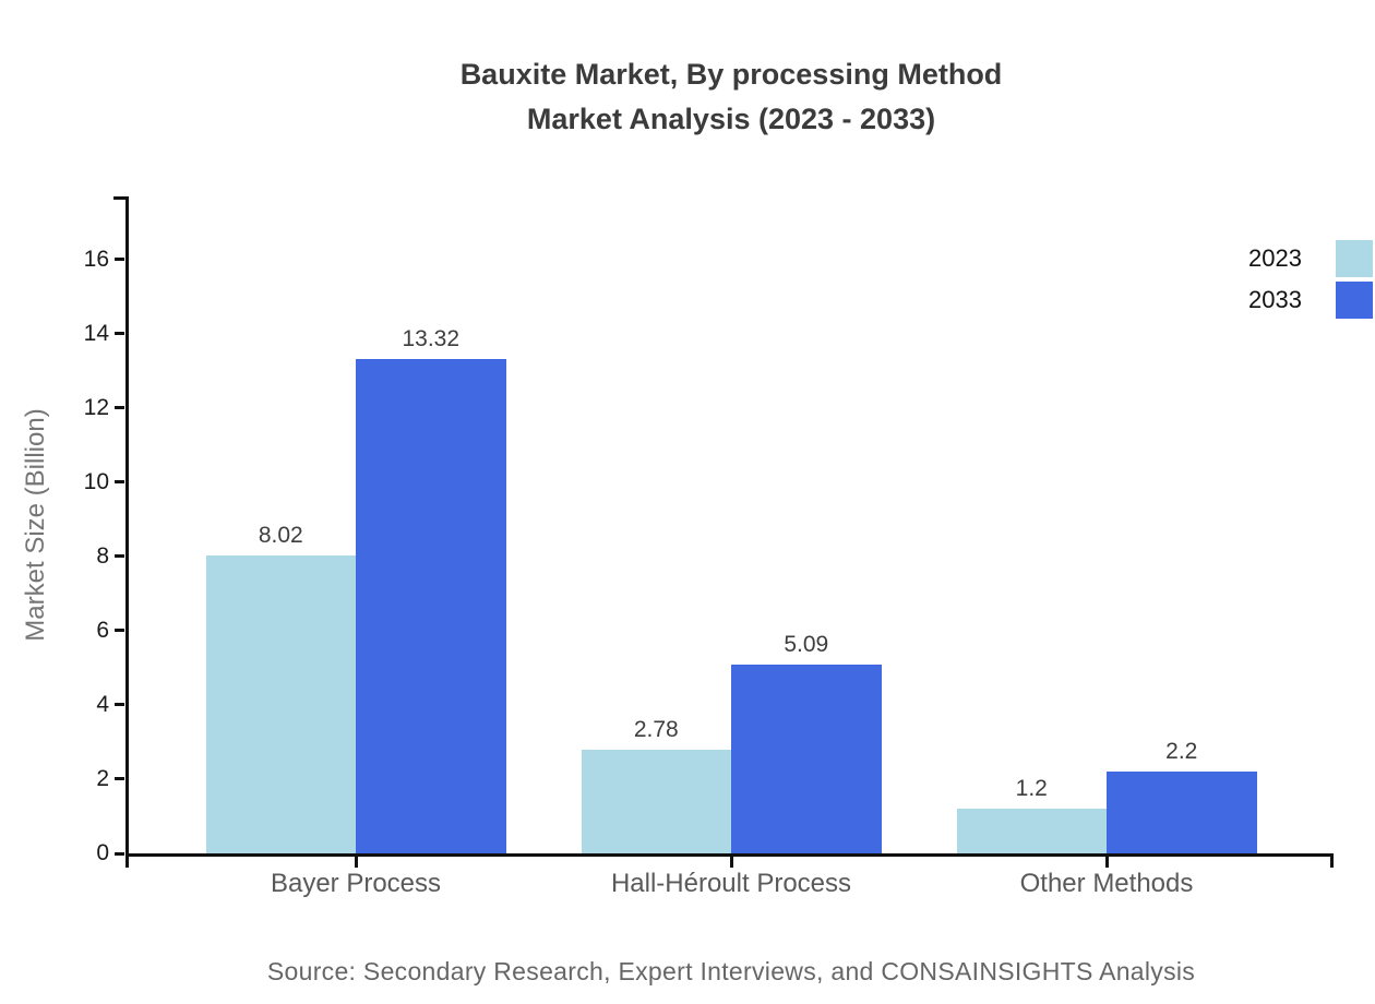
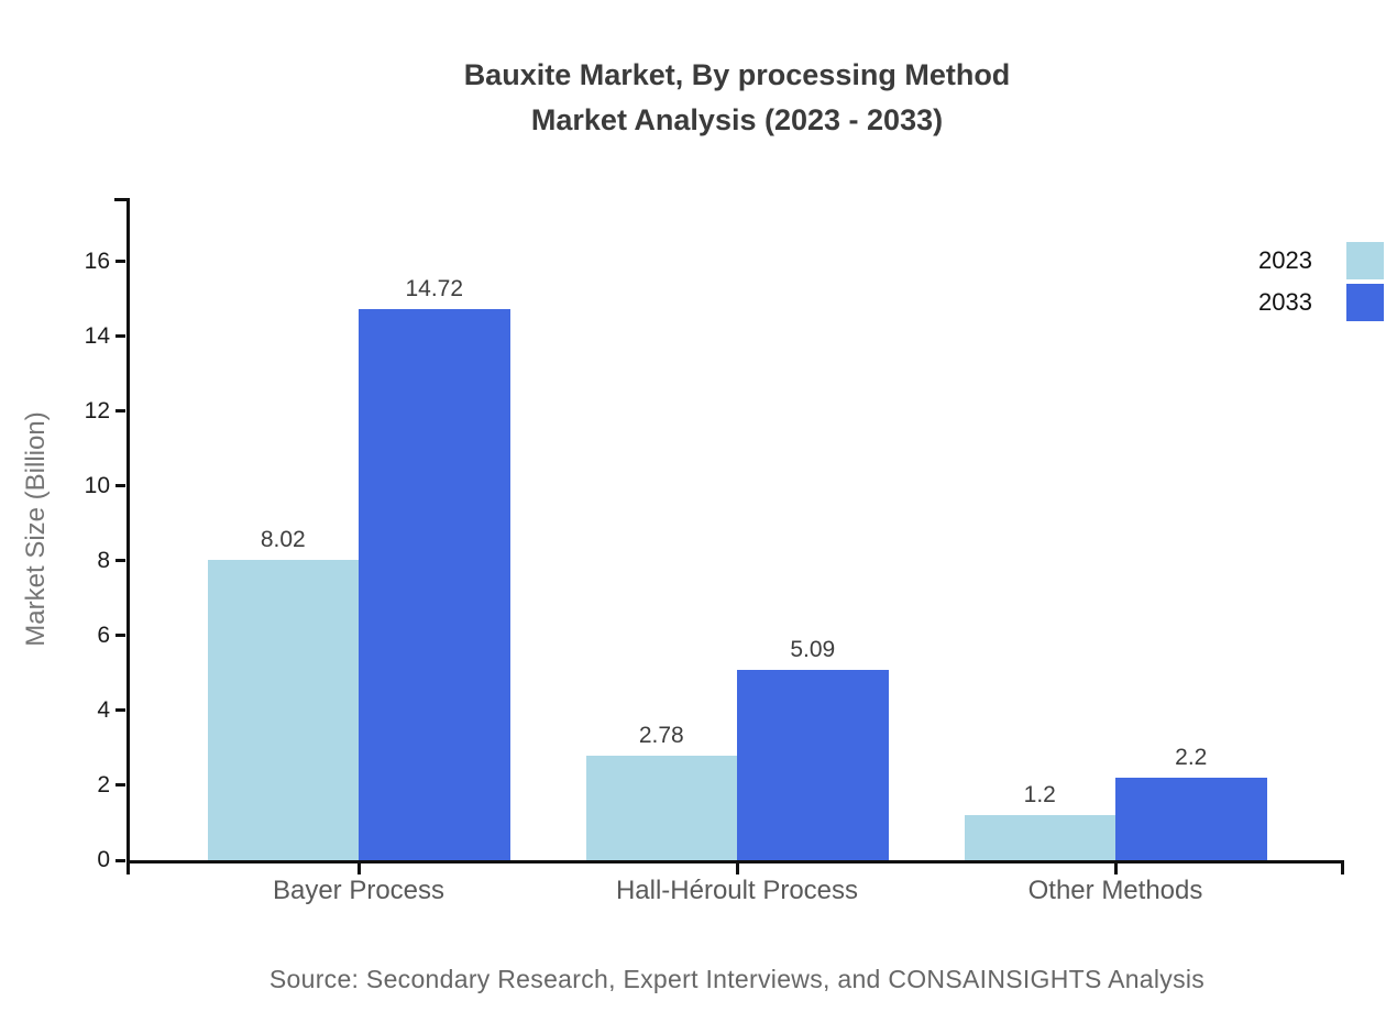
2033/Bayer Process: 13.32 -> 14.72
